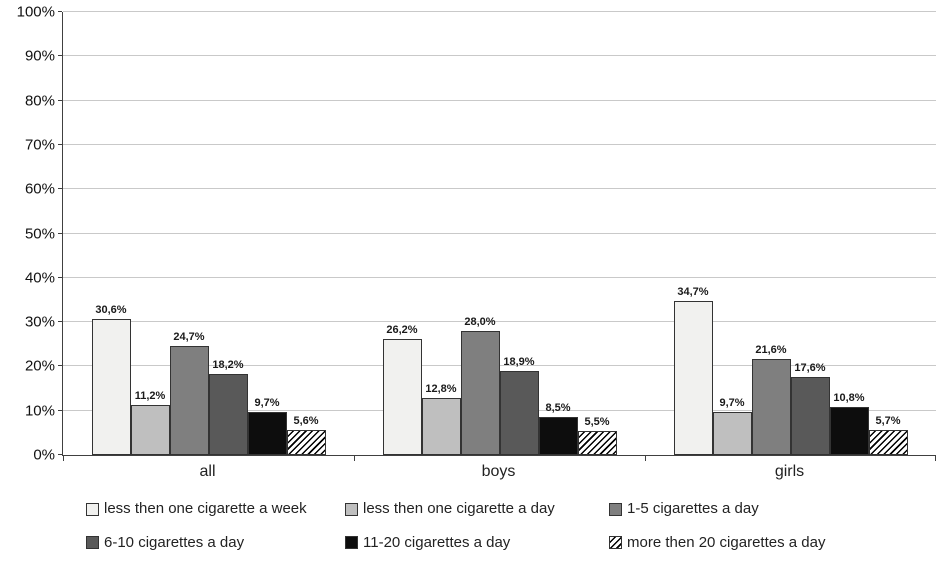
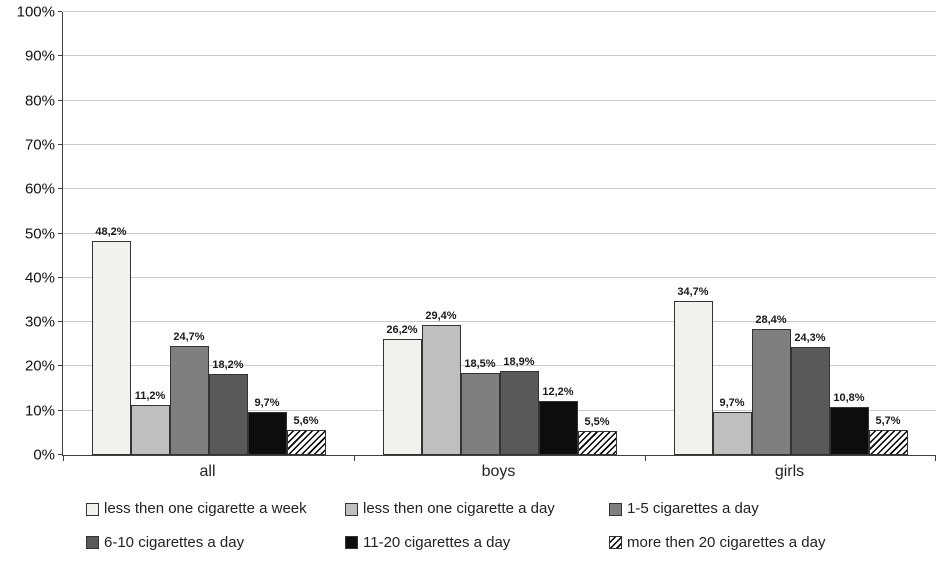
less then one cigarette a week/all: 30,6% -> 48,2%
less then one cigarette a day/boys: 12,8% -> 29,4%
1-5 cigarettes a day/boys: 28,0% -> 18,5%
11-20 cigarettes a day/boys: 8,5% -> 12,2%
1-5 cigarettes a day/girls: 21,6% -> 28,4%
6-10 cigarettes a day/girls: 17,6% -> 24,3%
